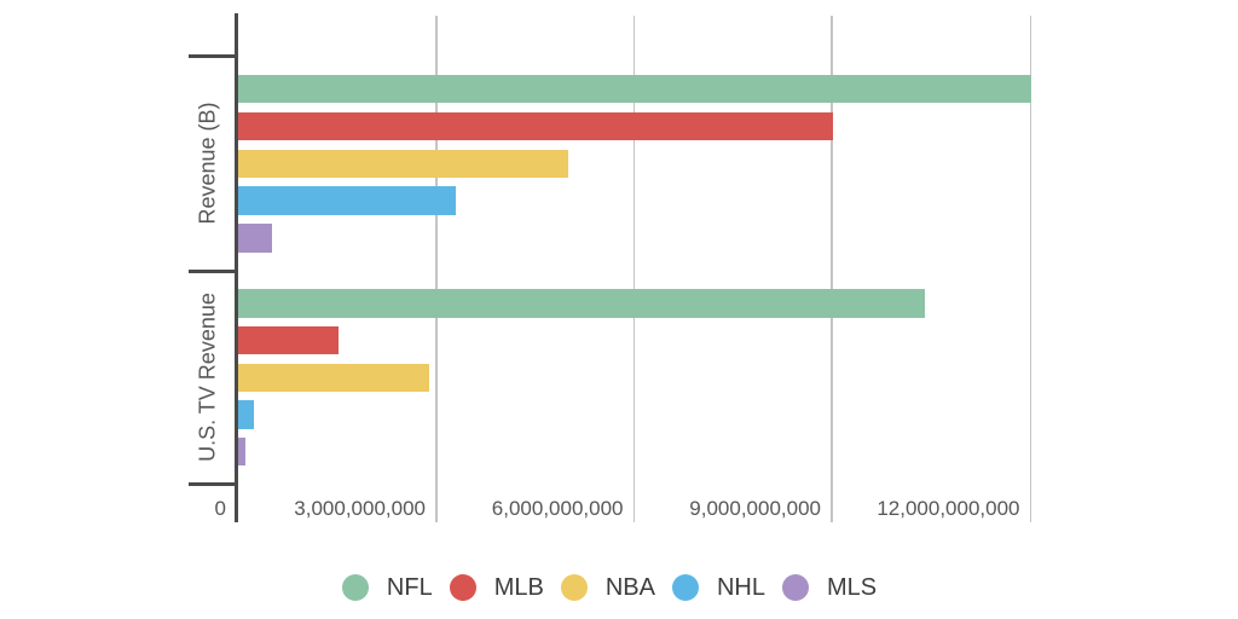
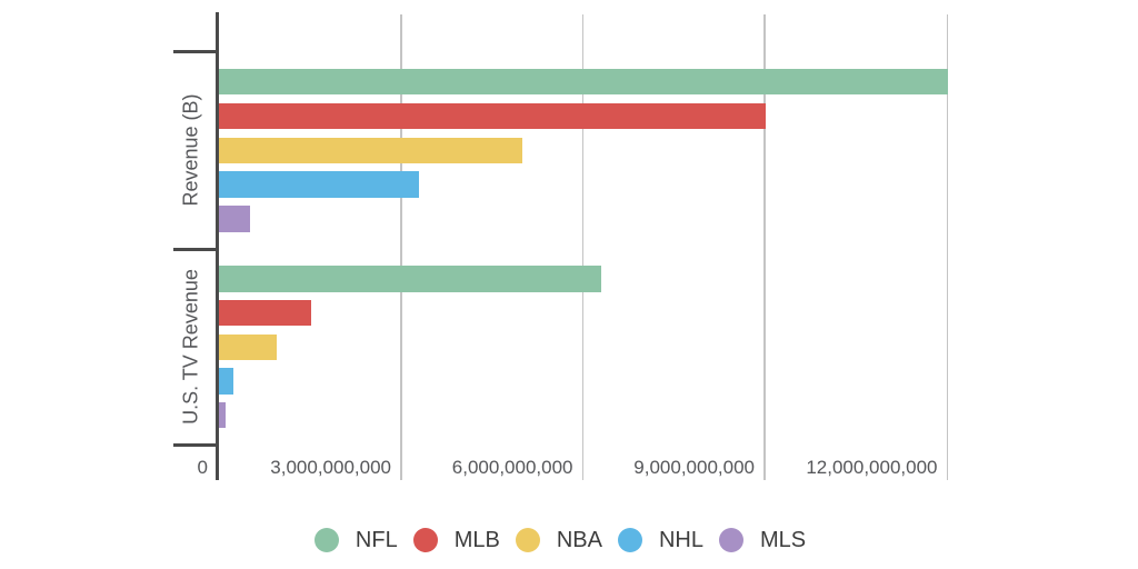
NFL/U.S. TV Revenue: 10400000000 -> 6300000000
NBA/U.S. TV Revenue: 2900000000 -> 1000000000
